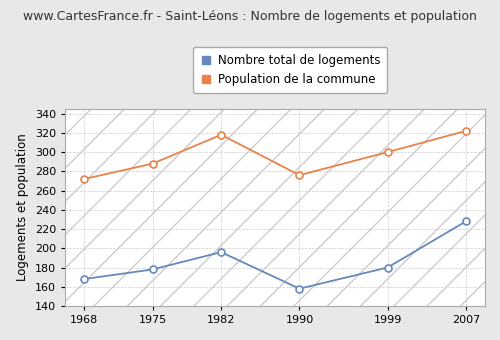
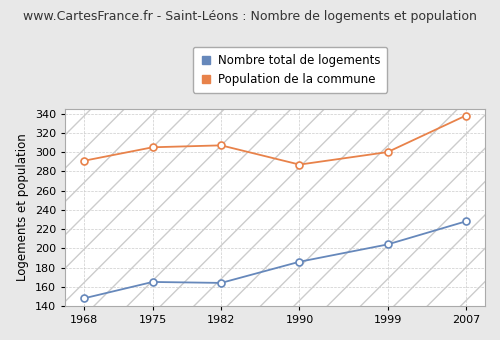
Nombre total de logements/1968: 168 -> 148
Population de la commune/1968: 272 -> 291
Nombre total de logements/1975: 178 -> 165
Population de la commune/1975: 288 -> 305
Nombre total de logements/1982: 196 -> 164
Population de la commune/1982: 318 -> 307
Nombre total de logements/1990: 158 -> 186
Population de la commune/1990: 276 -> 287
Nombre total de logements/1999: 180 -> 204
Population de la commune/2007: 322 -> 338
